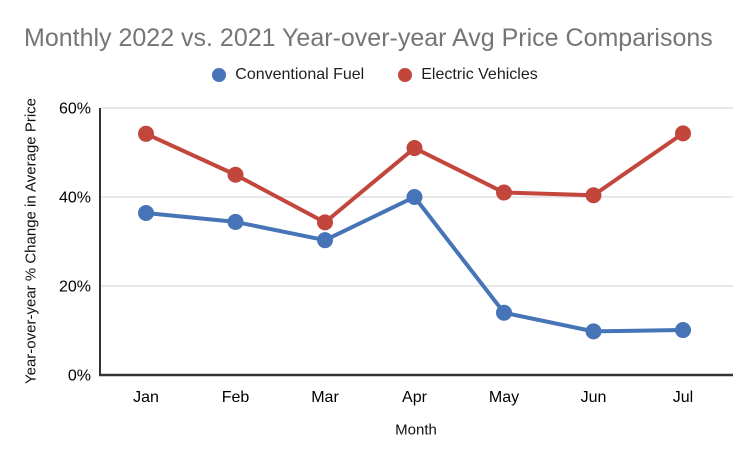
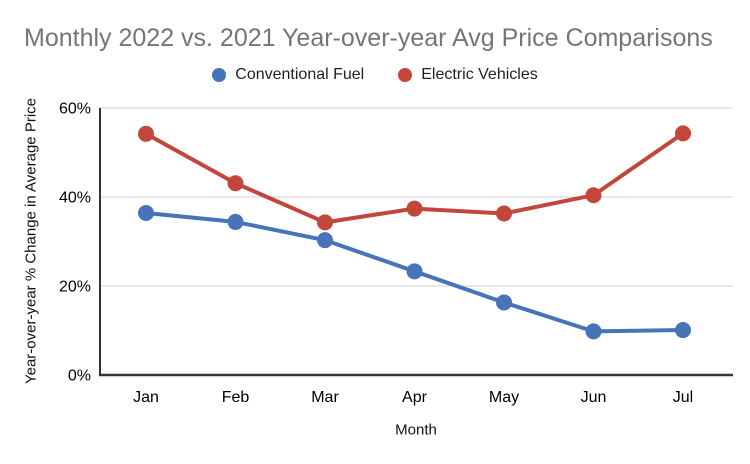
Electric Vehicles/Feb: 45% -> 43%
Conventional Fuel/Apr: 40% -> 23%
Electric Vehicles/Apr: 51% -> 37%
Conventional Fuel/May: 14% -> 16%
Electric Vehicles/May: 41% -> 36%
